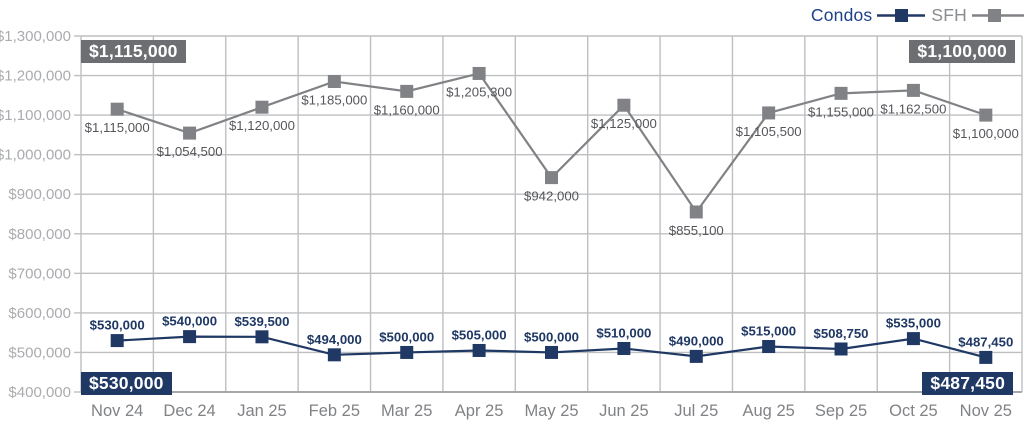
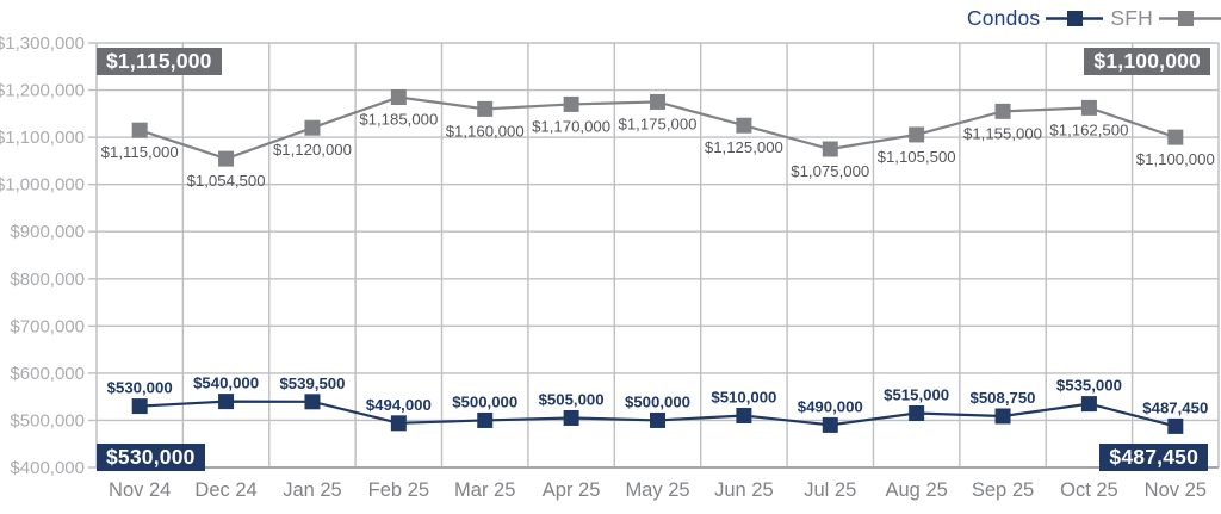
SFH/Apr 25: $1,205,300 -> $1,170,000
SFH/May 25: $942,000 -> $1,175,000
SFH/Jul 25: $855,100 -> $1,075,000
